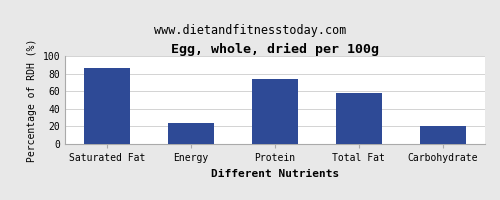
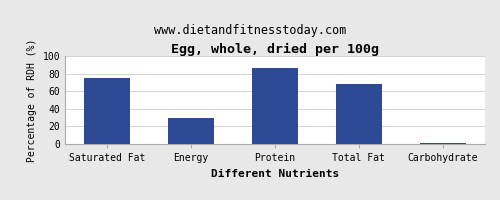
Saturated Fat: 86 -> 75
Energy: 24 -> 30
Protein: 74 -> 86
Total Fat: 58 -> 68
Carbohydrate: 20 -> 1
